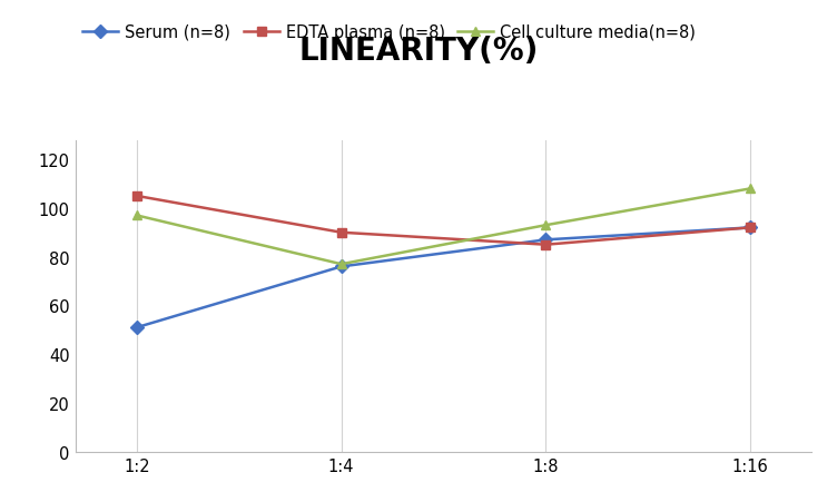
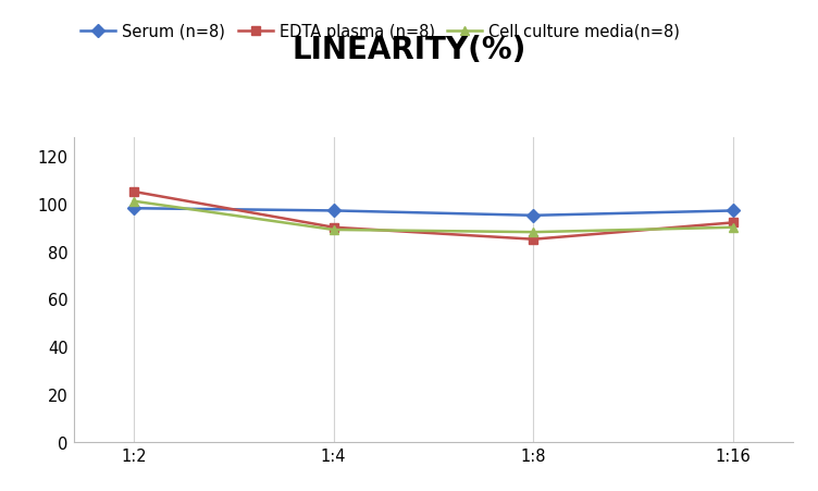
Serum (n=8)/1:2: 51 -> 98
Cell culture media(n=8)/1:2: 97 -> 101
Serum (n=8)/1:4: 76 -> 97
Cell culture media(n=8)/1:4: 77 -> 89
Serum (n=8)/1:8: 87 -> 95
Cell culture media(n=8)/1:8: 93 -> 88
Serum (n=8)/1:16: 92 -> 97
Cell culture media(n=8)/1:16: 108 -> 90
